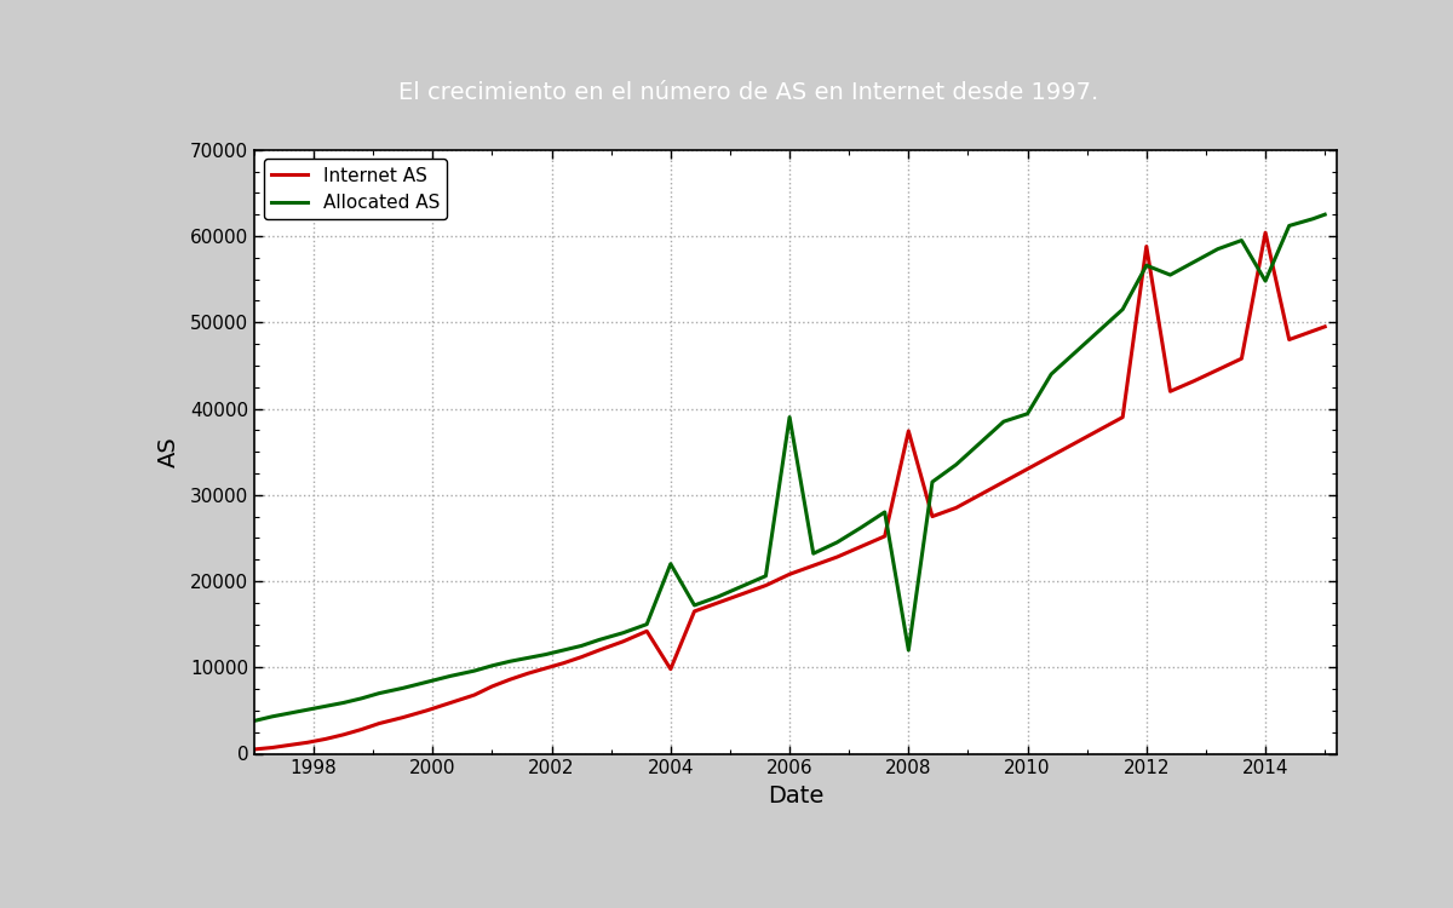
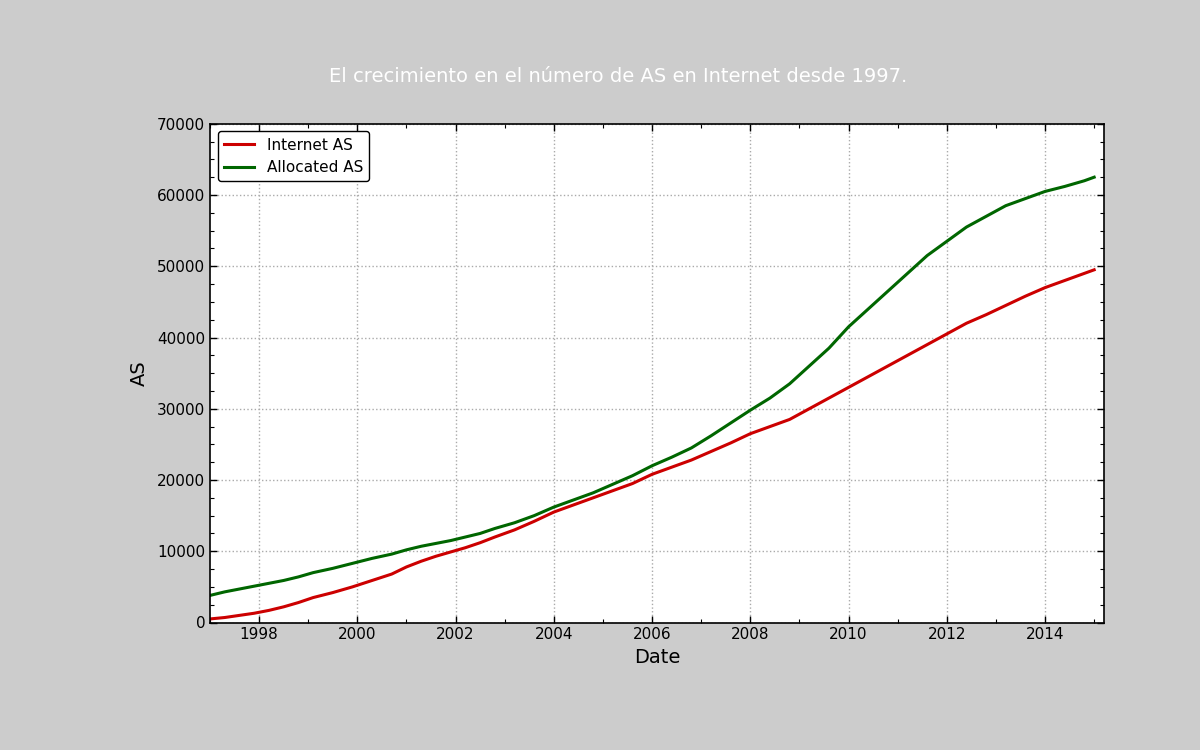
Internet AS/2004: 9800 -> 15500
Allocated AS/2004: 22000 -> 16200
Allocated AS/2006: 39000 -> 22000
Internet AS/2008: 37400 -> 26500
Allocated AS/2008: 12000 -> 29800
Allocated AS/2010: 39400 -> 41500
Internet AS/2012: 58800 -> 40500
Allocated AS/2012: 56600 -> 53500
Internet AS/2014: 60400 -> 47000
Allocated AS/2014: 54800 -> 60500
